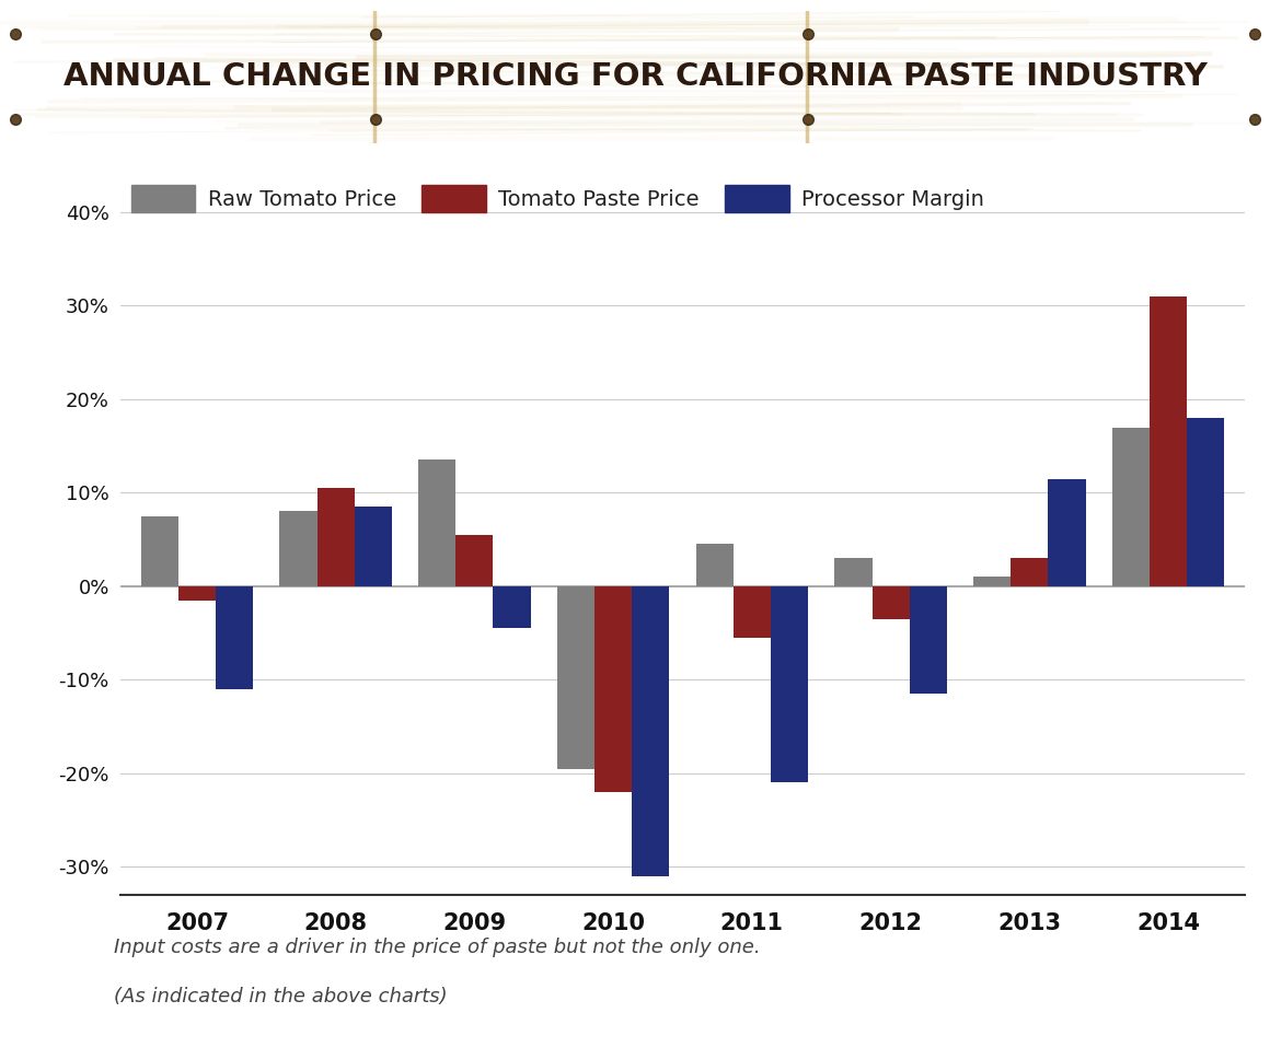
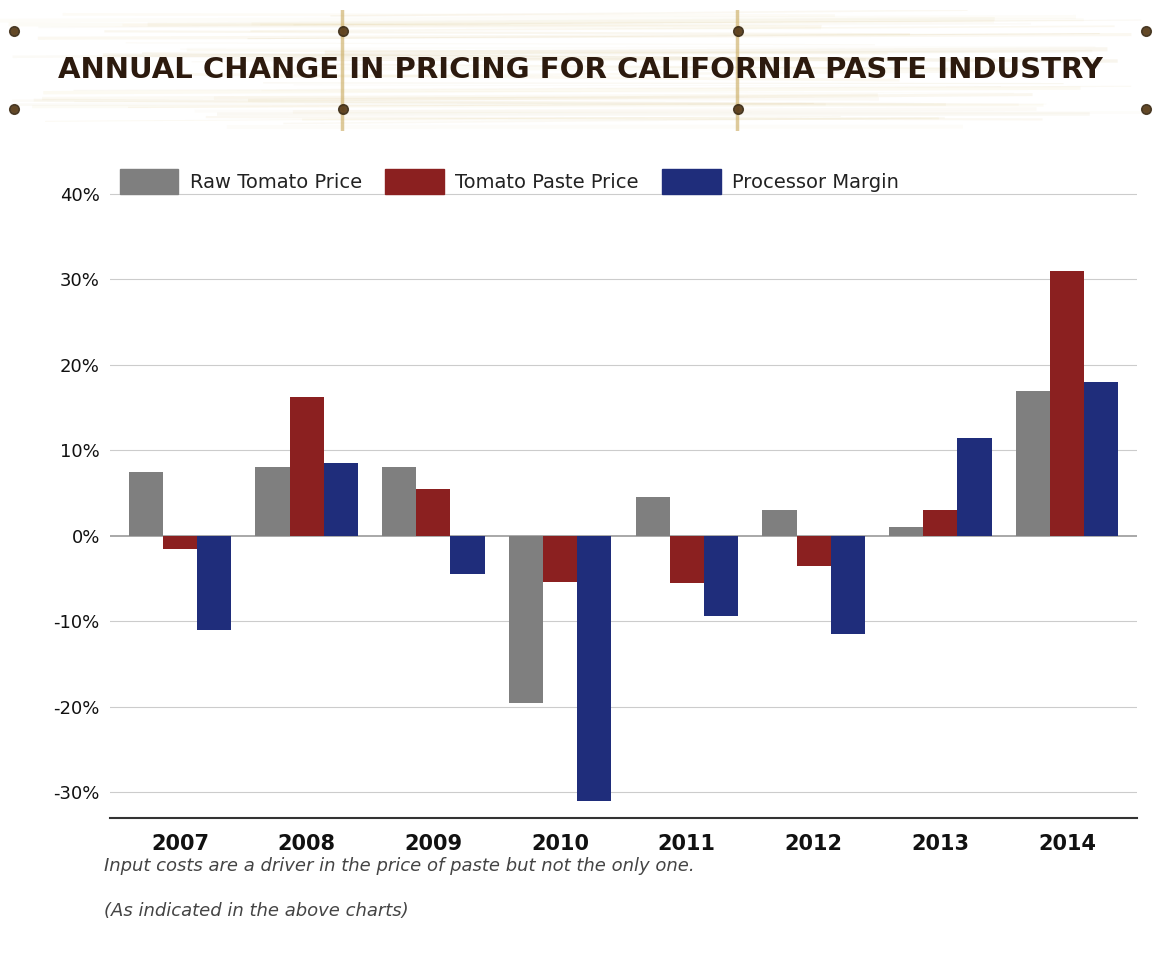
Tomato Paste Price/2008: 10.5% -> 16.2%
Raw Tomato Price/2009: 13.5% -> 8.0%
Tomato Paste Price/2010: -22.0% -> -5.4%
Processor Margin/2011: -21.0% -> -9.4%
